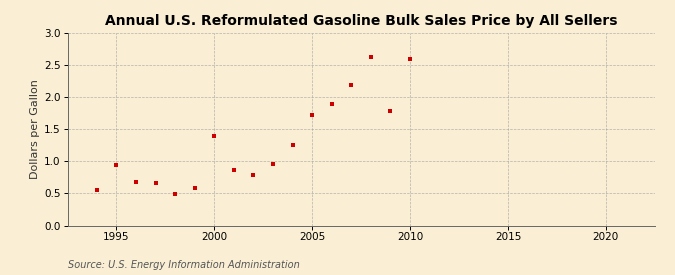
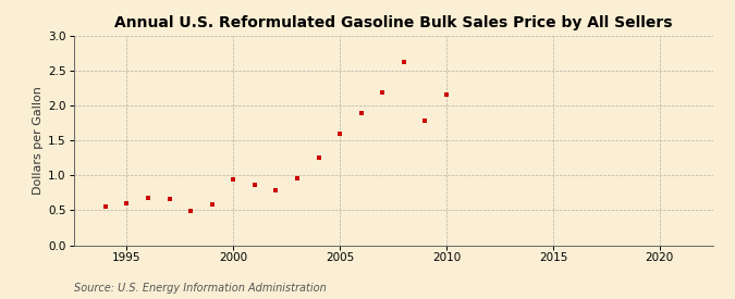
1995: 0.94 -> 0.60
2000: 1.40 -> 0.95
2005: 1.72 -> 1.60
2010: 2.60 -> 2.16
